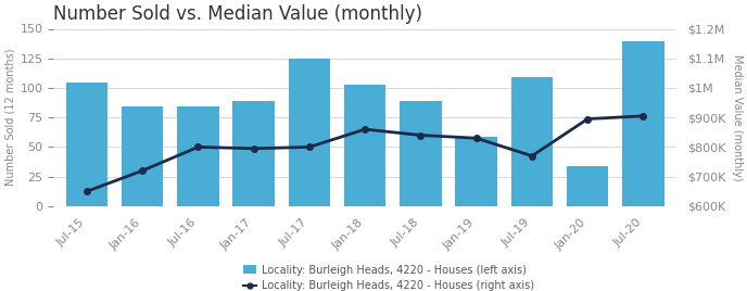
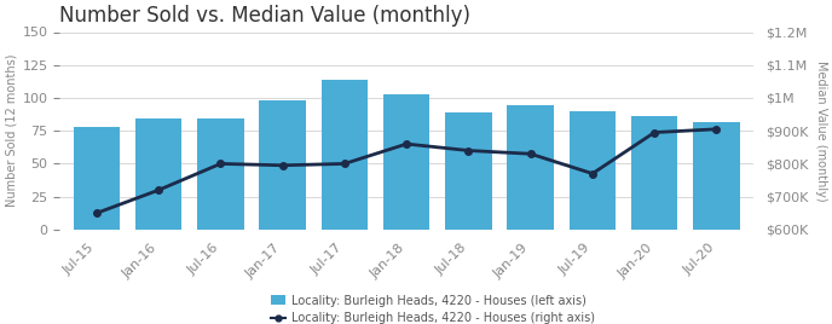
Locality: Burleigh Heads, 4220 - Houses (left axis)/Jul-15: 105 -> 78
Locality: Burleigh Heads, 4220 - Houses (left axis)/Jan-17: 89 -> 98
Locality: Burleigh Heads, 4220 - Houses (left axis)/Jul-17: 125 -> 114
Locality: Burleigh Heads, 4220 - Houses (left axis)/Jan-19: 59 -> 94
Locality: Burleigh Heads, 4220 - Houses (left axis)/Jul-19: 109 -> 90
Locality: Burleigh Heads, 4220 - Houses (left axis)/Jan-20: 34 -> 86
Locality: Burleigh Heads, 4220 - Houses (left axis)/Jul-20: 139 -> 82
